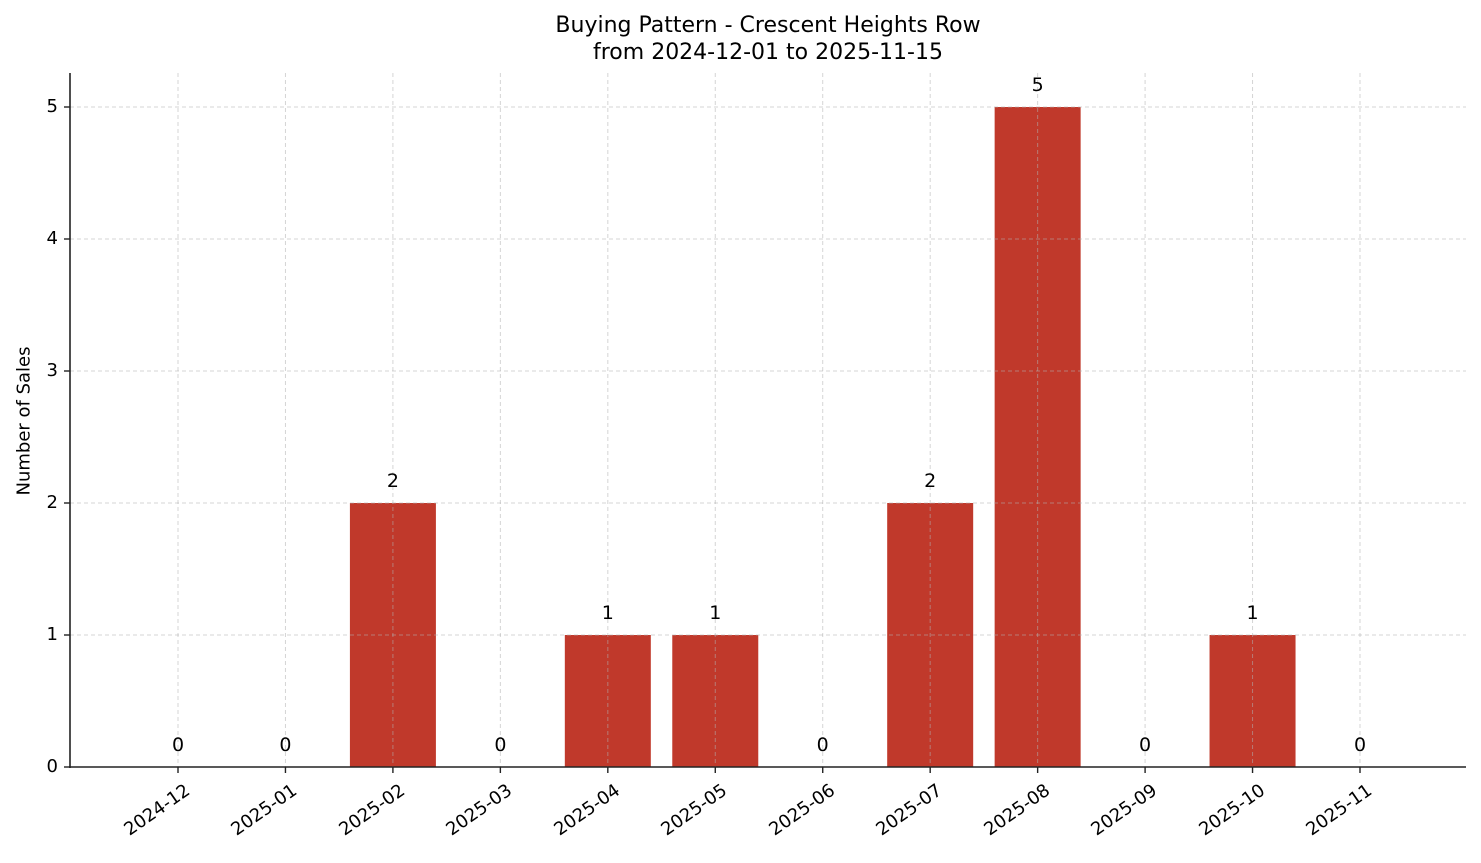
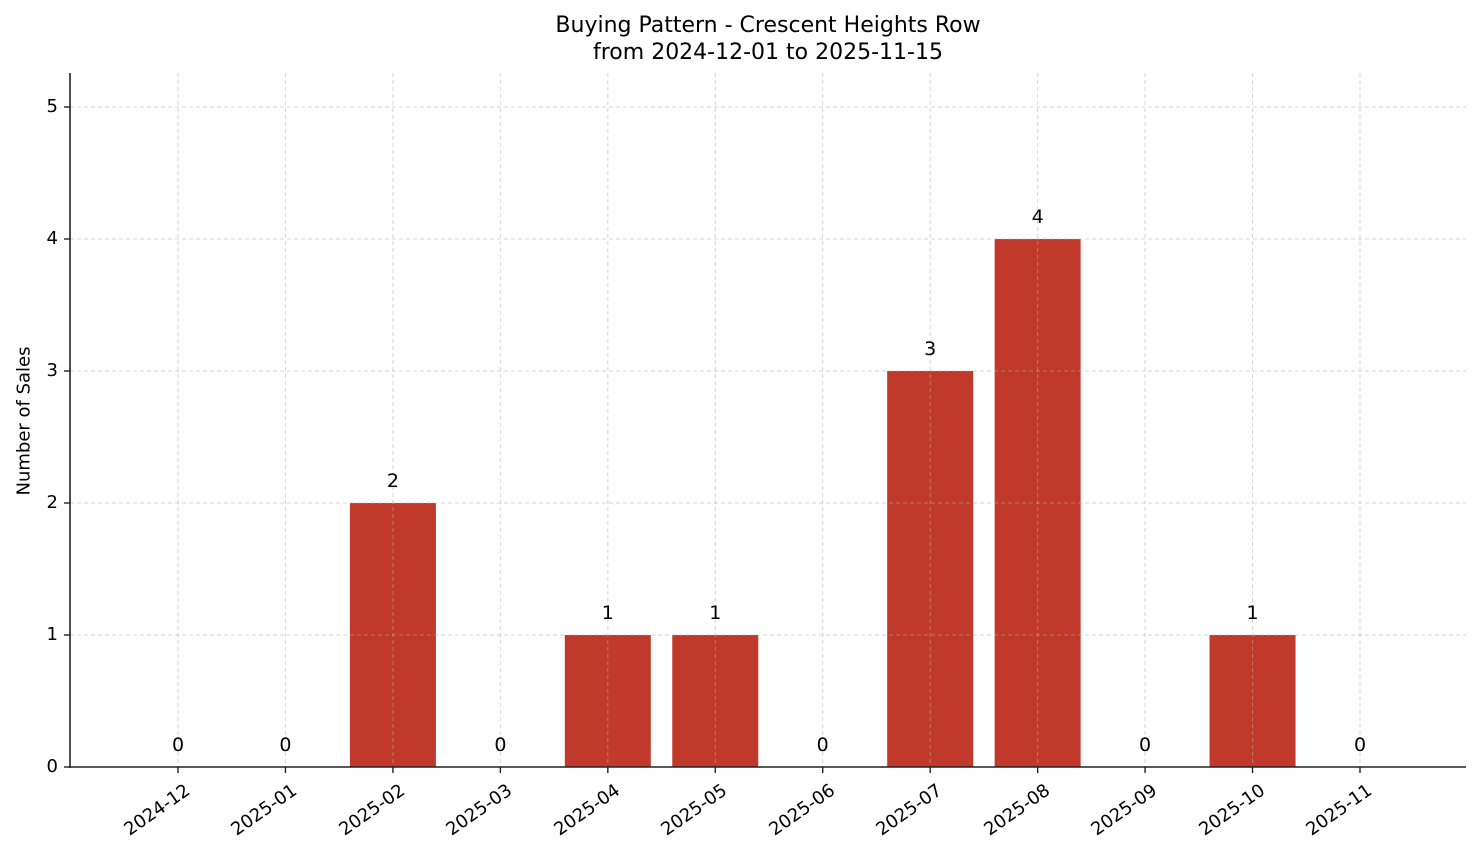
2025-07: 2 -> 3
2025-08: 5 -> 4
